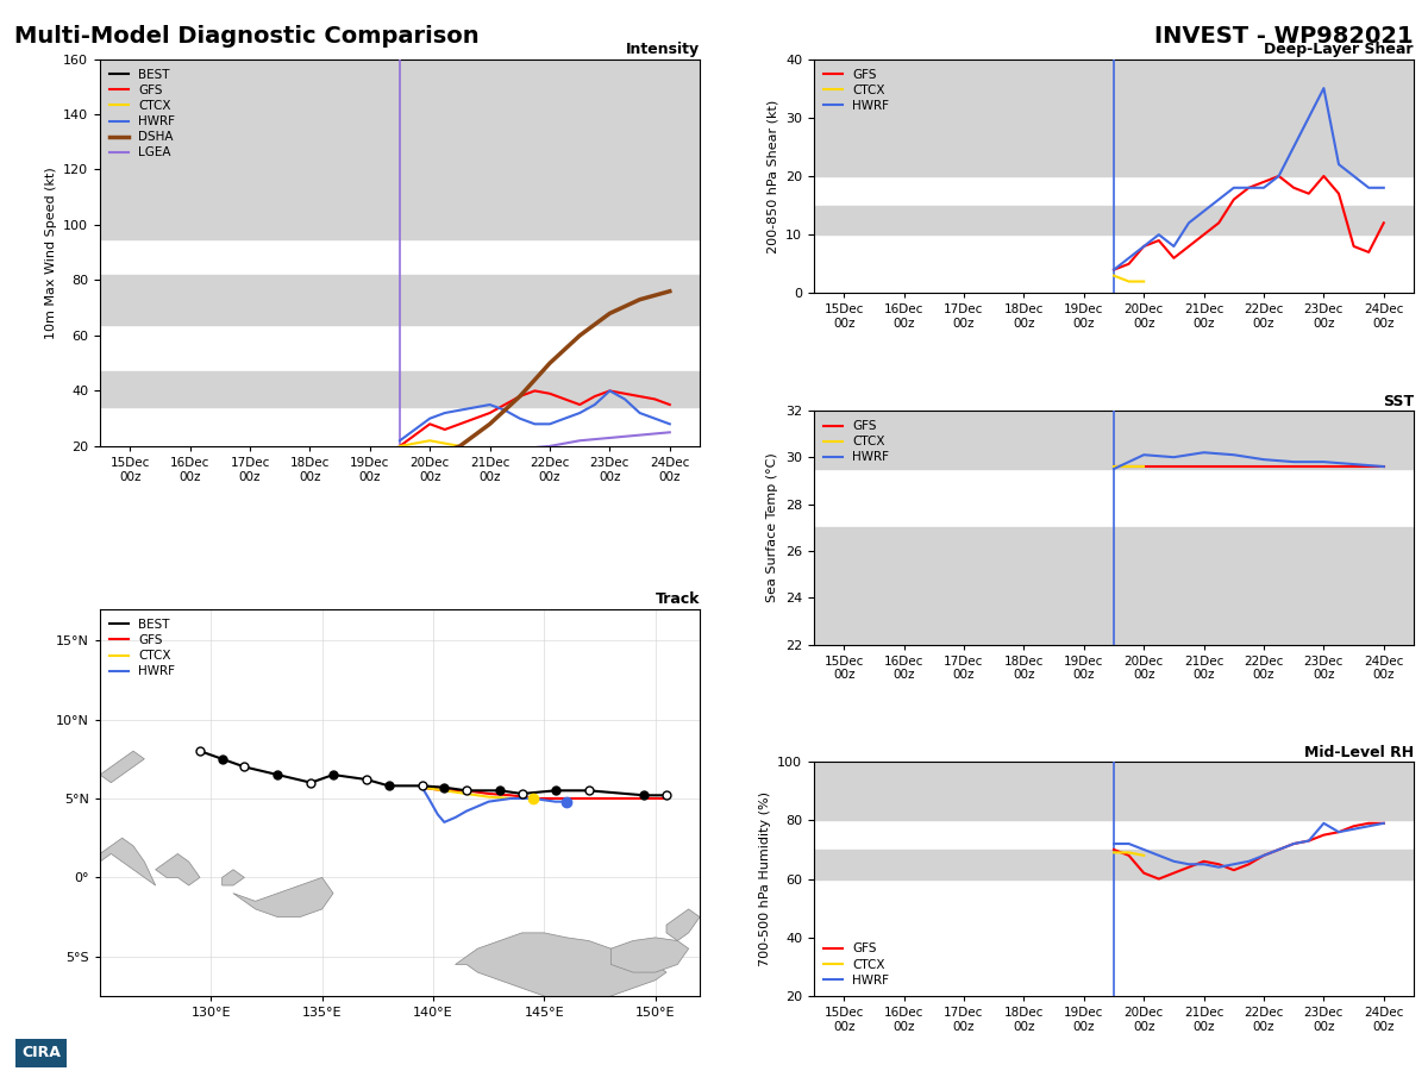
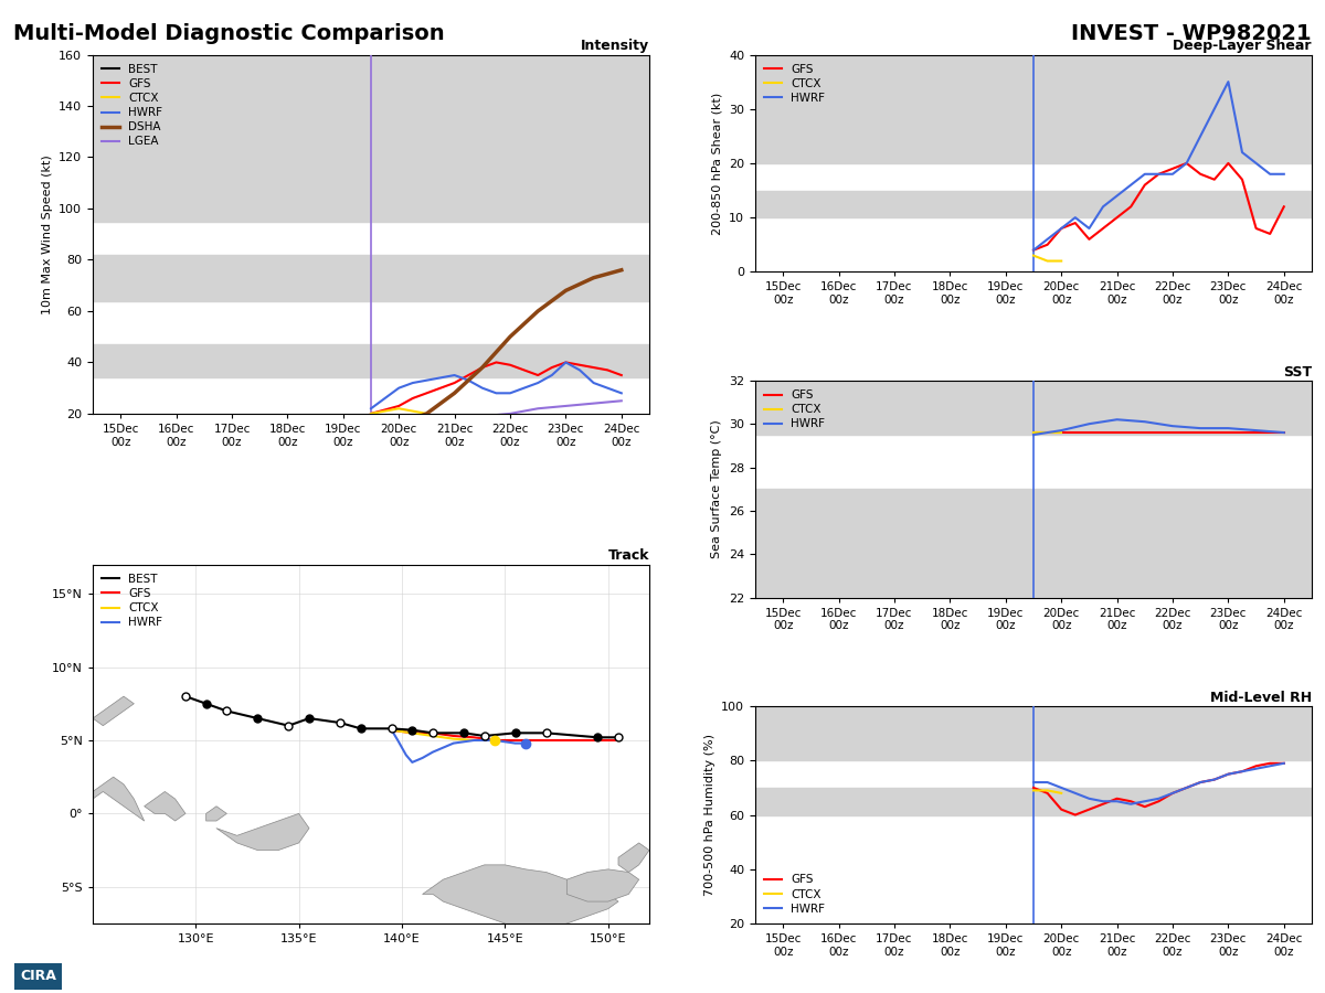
Intensity/GFS/20Dec 00z: 28 -> 23
SST/HWRF/20Dec 00z: 30.1 -> 29.7
Mid-Level RH/HWRF/23Dec 00z: 79 -> 75
